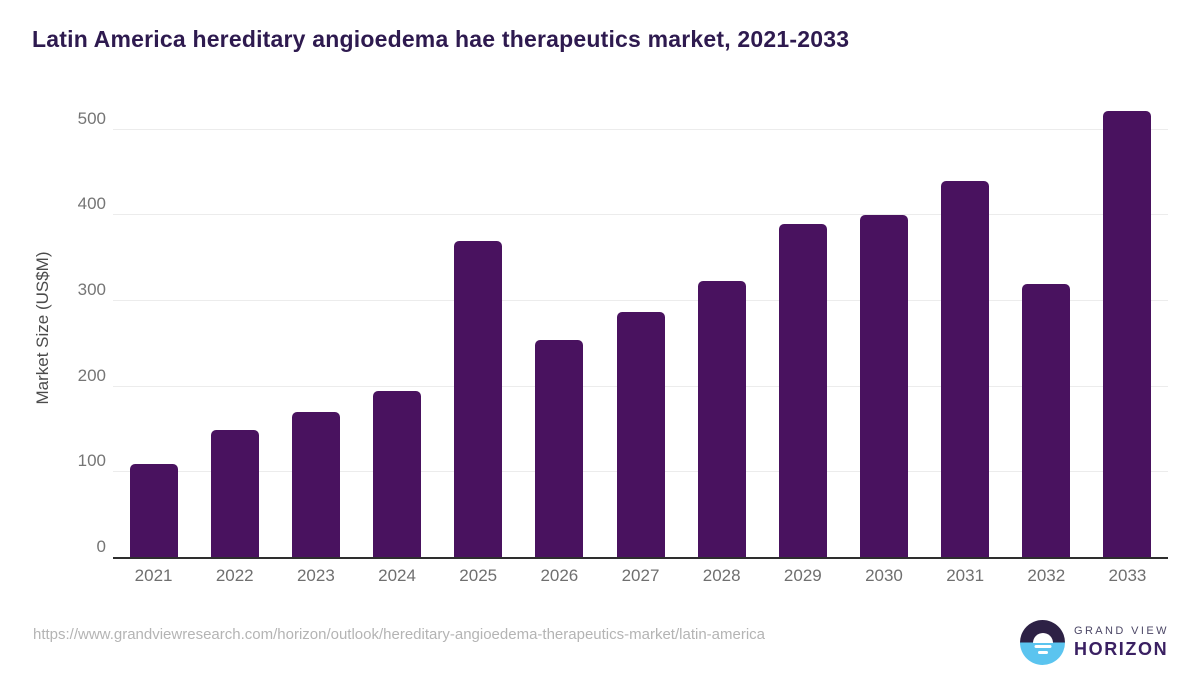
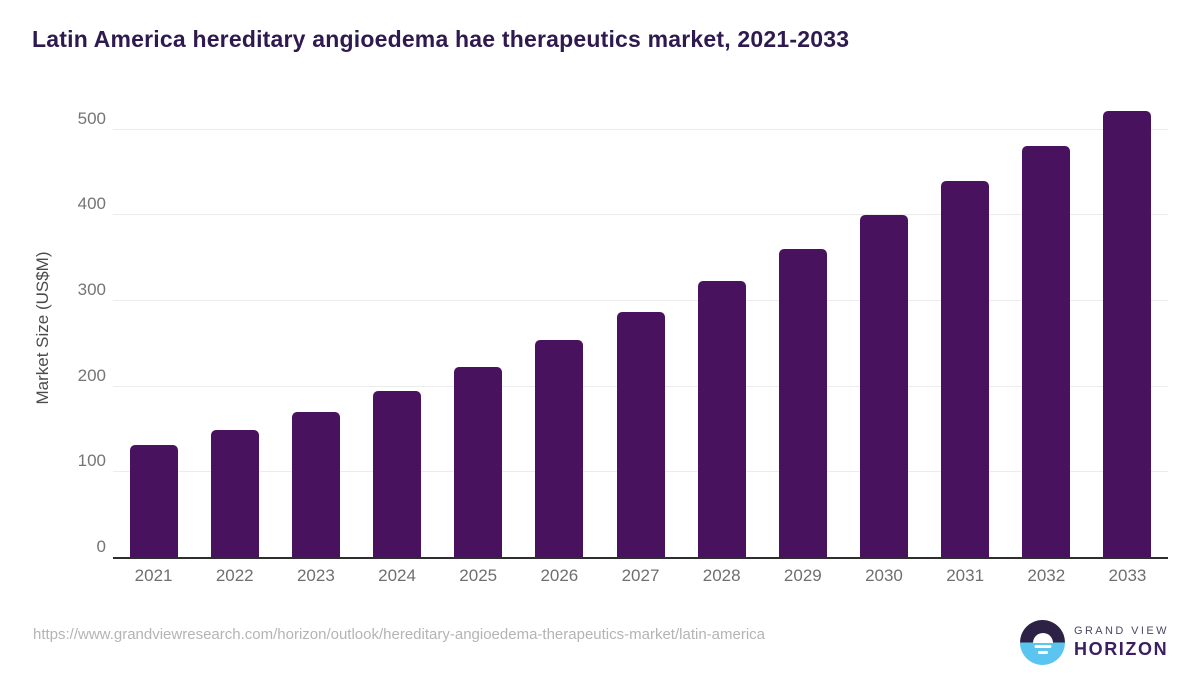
2021: 110 -> 130
2025: 370 -> 220
2029: 390 -> 360
2032: 320 -> 480
